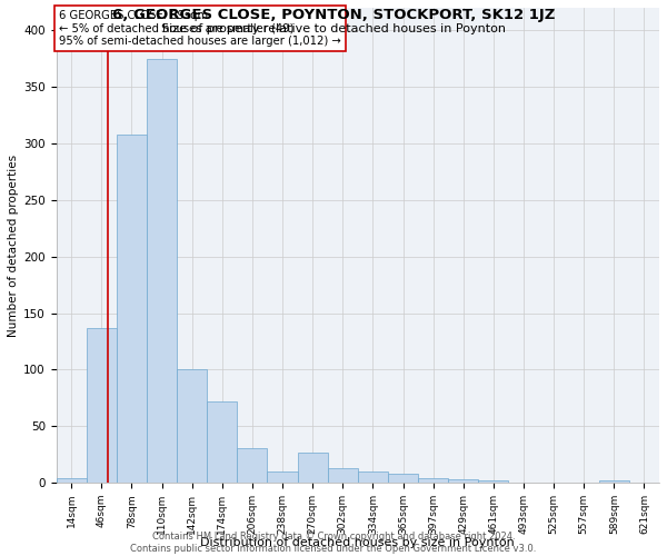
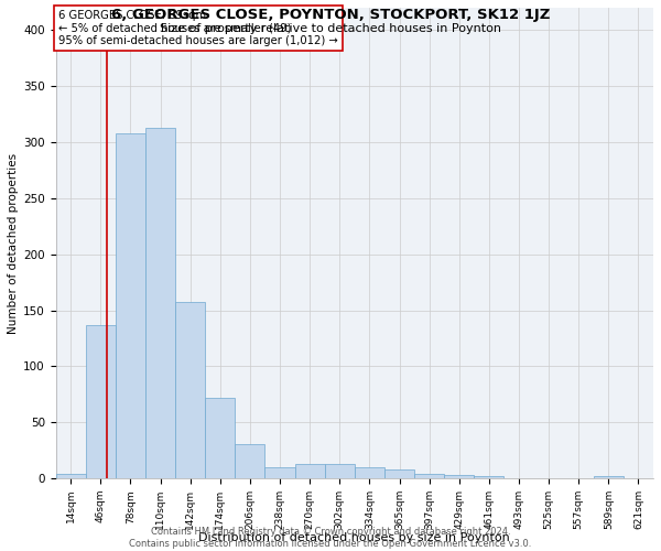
110sqm: 375 -> 313
142sqm: 100 -> 157
270sqm: 27 -> 13
